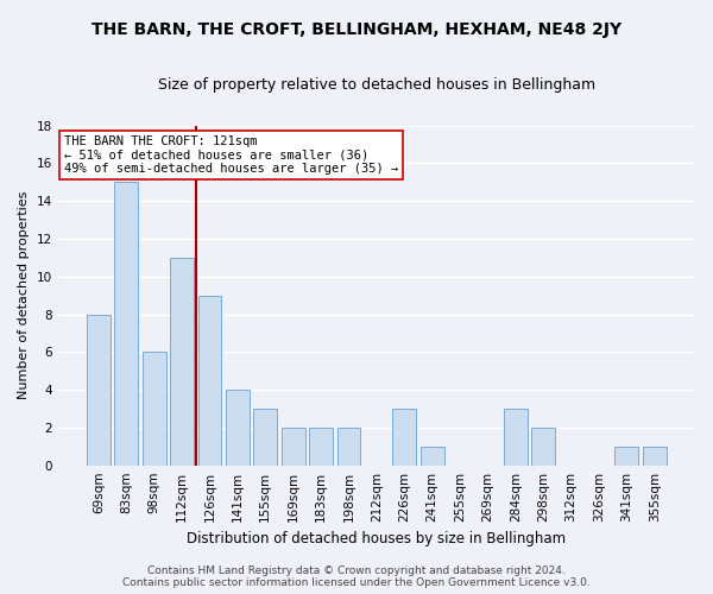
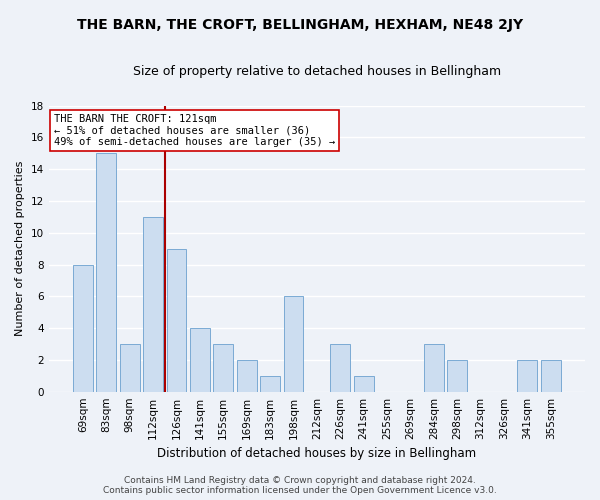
98sqm: 6 -> 3
183sqm: 2 -> 1
198sqm: 2 -> 6
341sqm: 1 -> 2
355sqm: 1 -> 2
